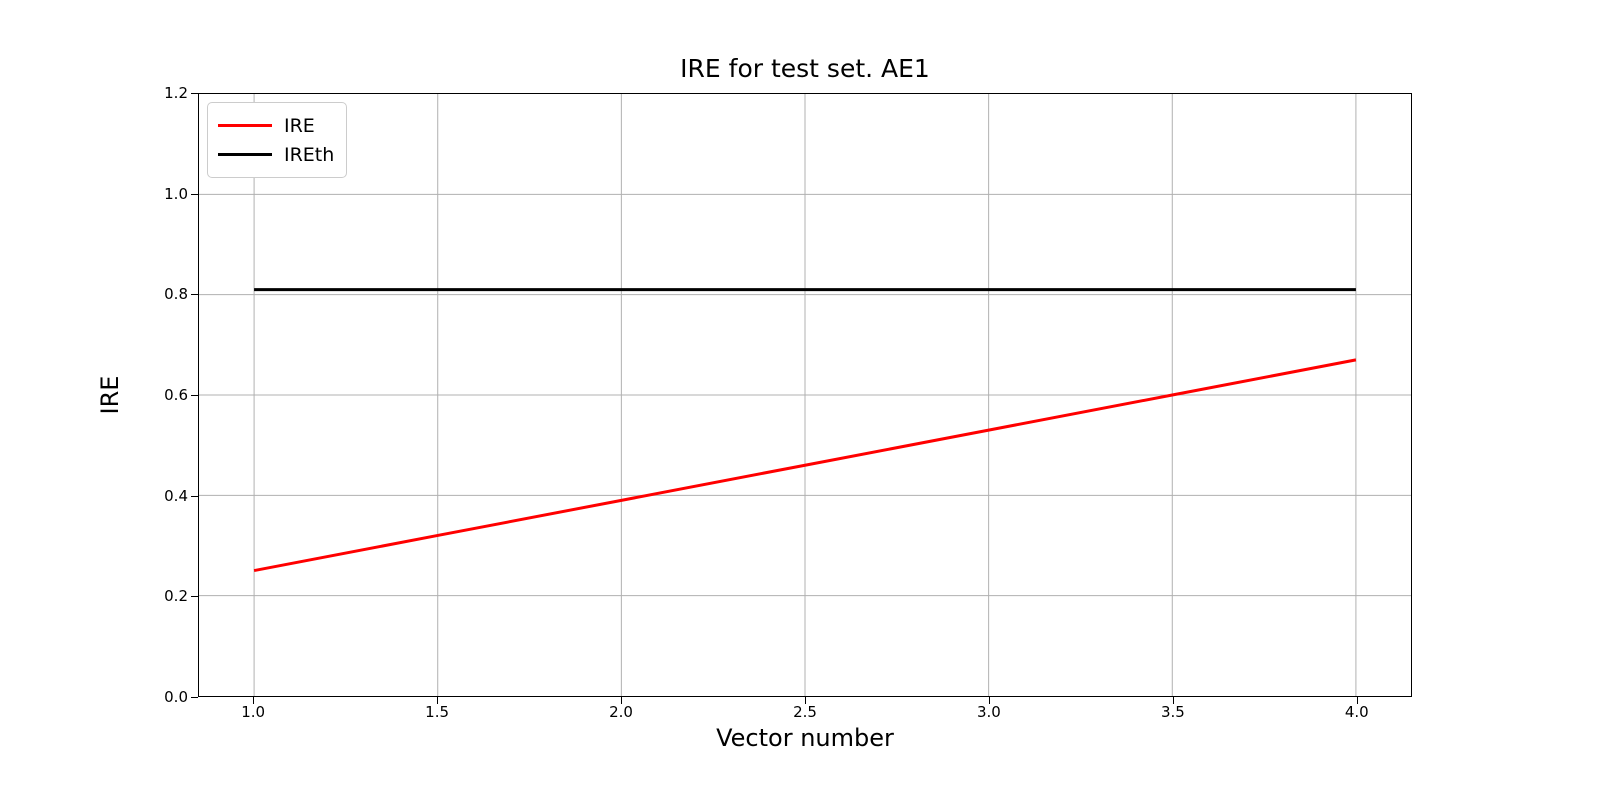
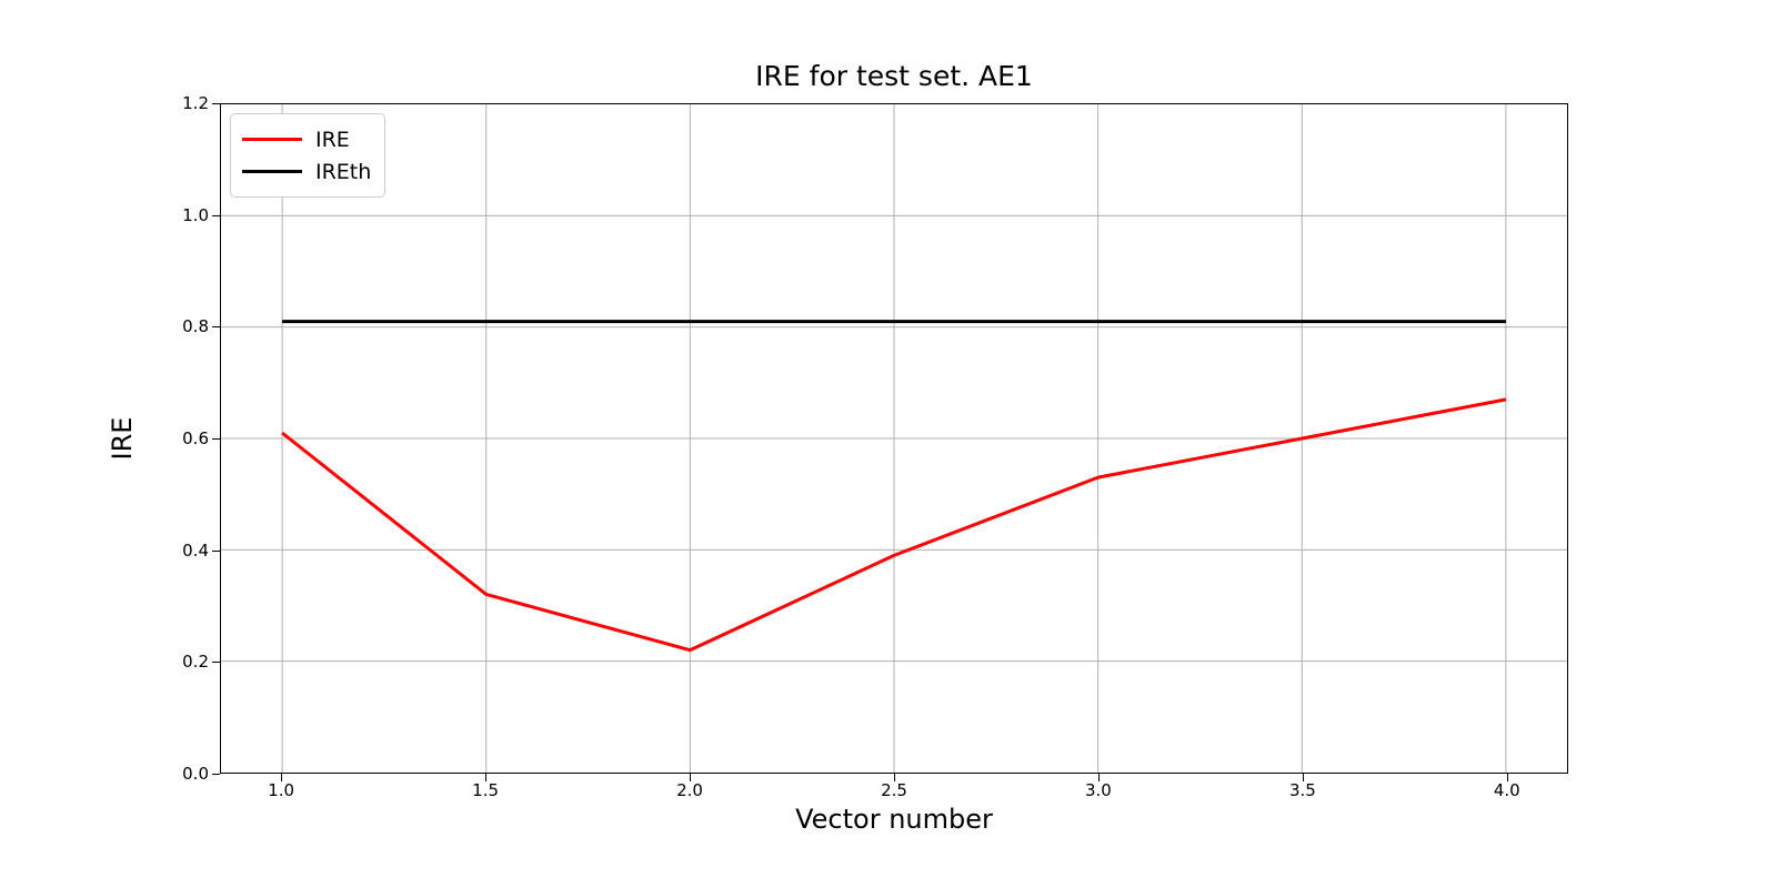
IRE/1.0: 0.25 -> 0.61
IRE/2.0: 0.39 -> 0.22
IRE/2.5: 0.46 -> 0.39
